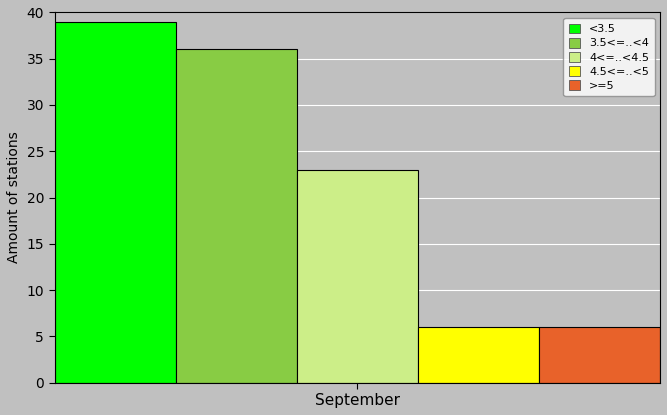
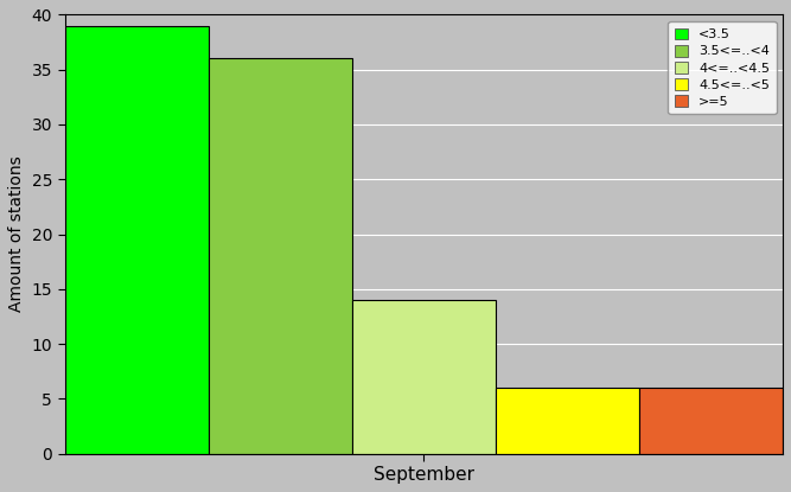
September: 23 -> 14
